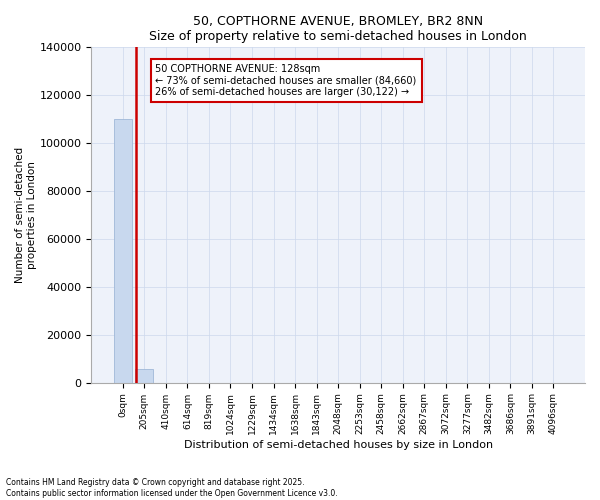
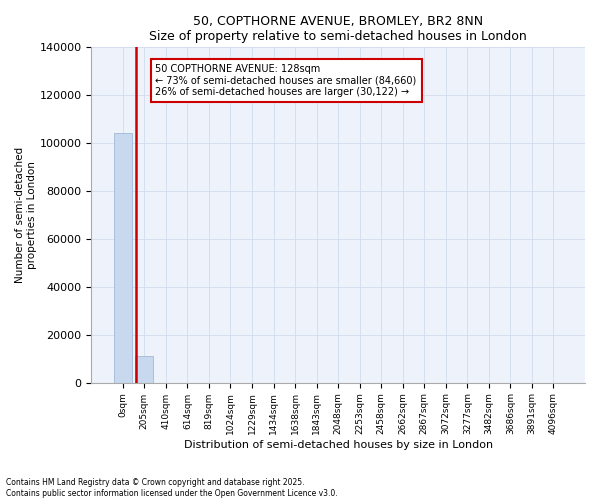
0sqm: 110000 -> 104000
205sqm: 5500 -> 11000
